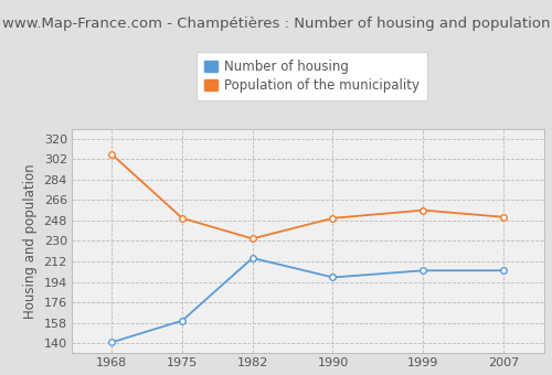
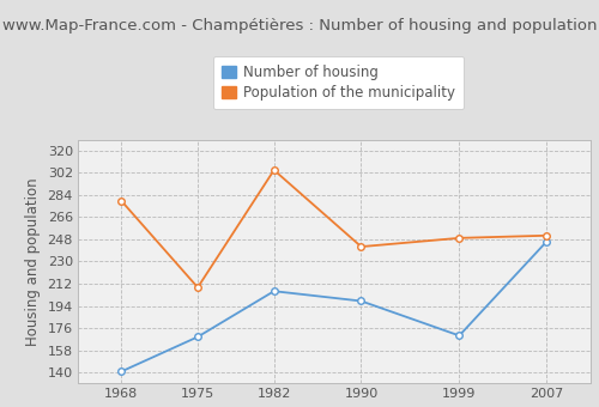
Population of the municipality/1968: 306 -> 279
Number of housing/1975: 160 -> 169
Population of the municipality/1975: 250 -> 209
Number of housing/1982: 215 -> 206
Population of the municipality/1982: 232 -> 304
Population of the municipality/1990: 250 -> 242
Number of housing/1999: 204 -> 170
Population of the municipality/1999: 257 -> 249
Number of housing/2007: 204 -> 246
